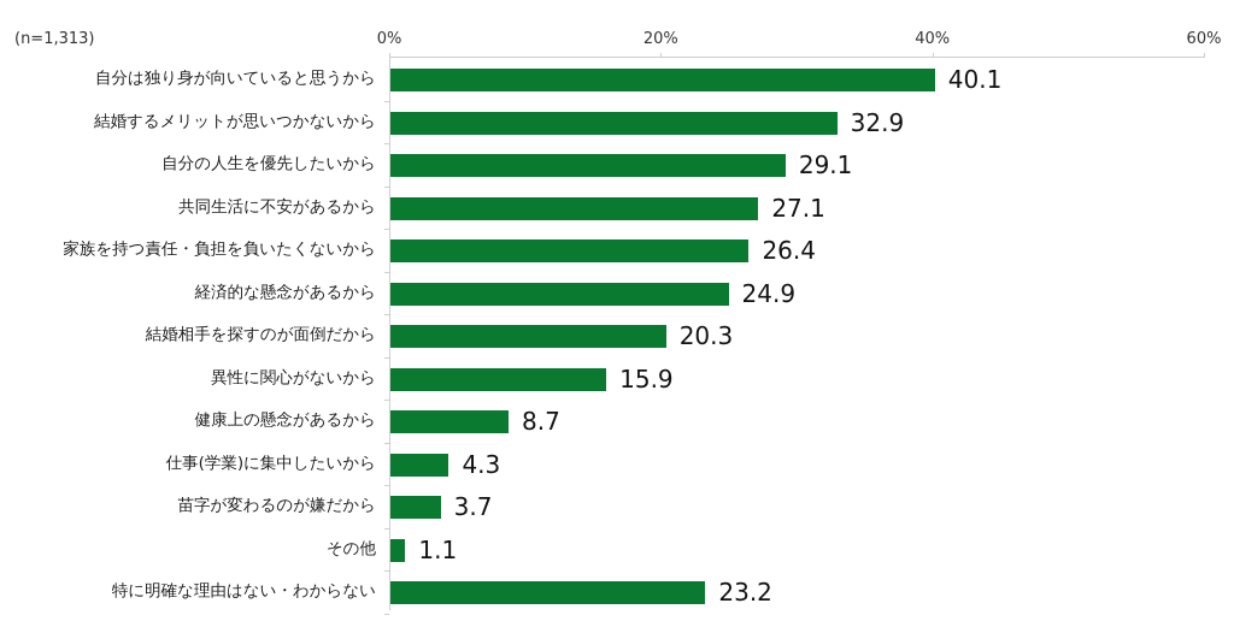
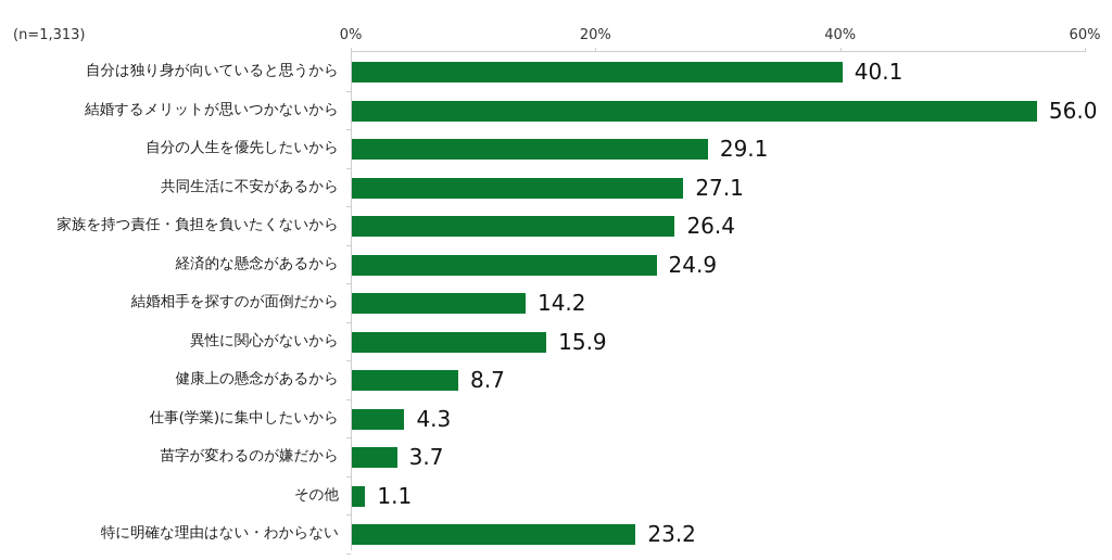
結婚するメリットが思いつかないから: 32.9 -> 56.0
結婚相手を探すのが面倒だから: 20.3 -> 14.2
